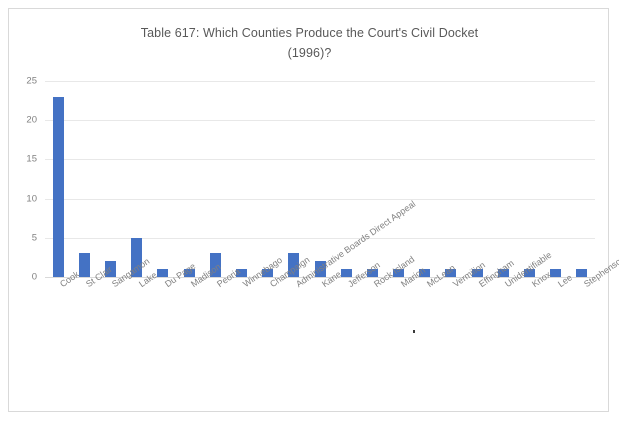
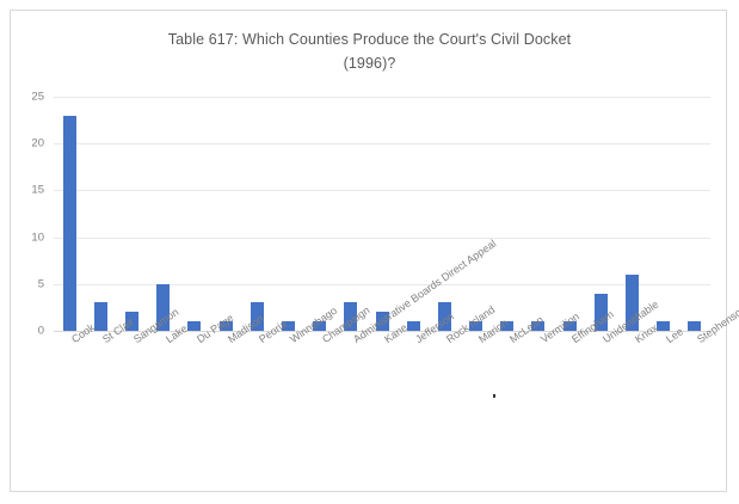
Rock Island: 1 -> 3
Unidentifiable: 1 -> 4
Knox: 1 -> 6
